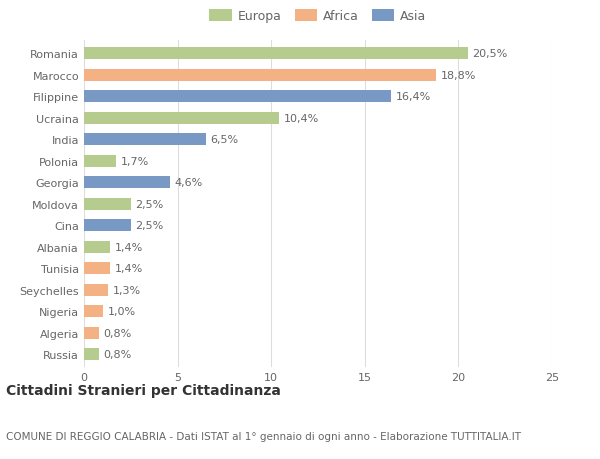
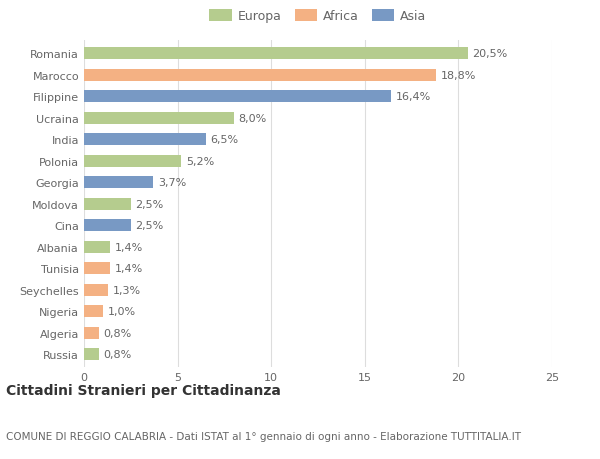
Ucraina: 10,4% -> 8,0%
Polonia: 1,7% -> 5,2%
Georgia: 4,6% -> 3,7%
